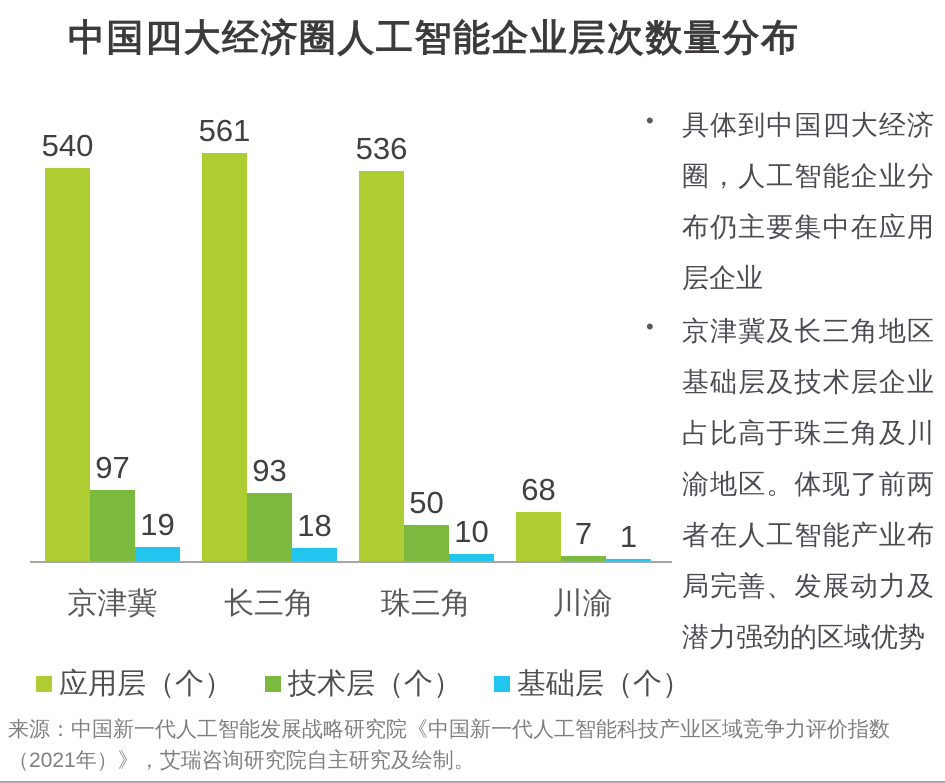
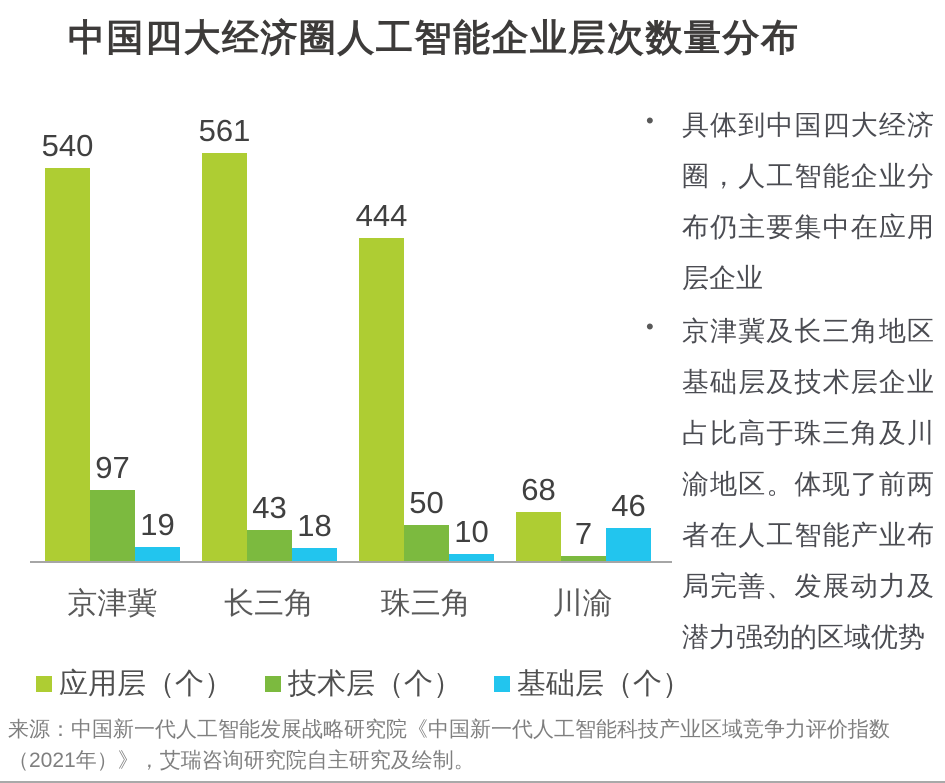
技术层（个）/长三角: 93 -> 43
应用层（个）/珠三角: 536 -> 444
基础层（个）/川渝: 1 -> 46
